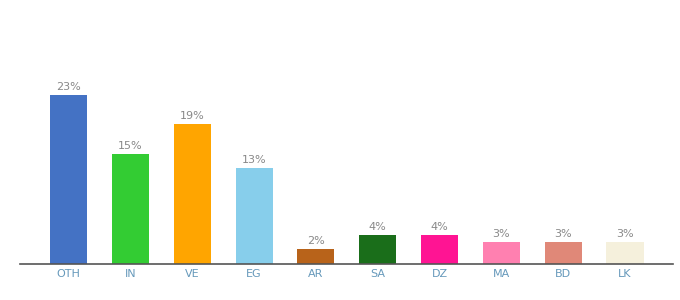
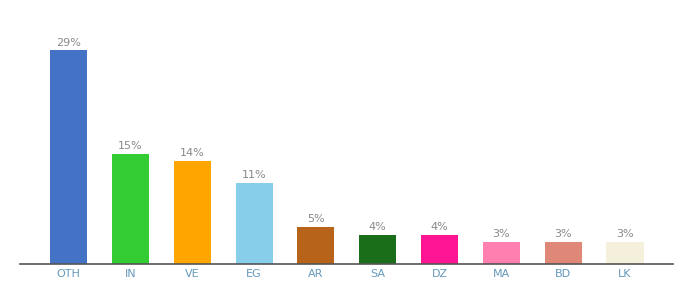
OTH: 23% -> 29%
VE: 19% -> 14%
EG: 13% -> 11%
AR: 2% -> 5%
